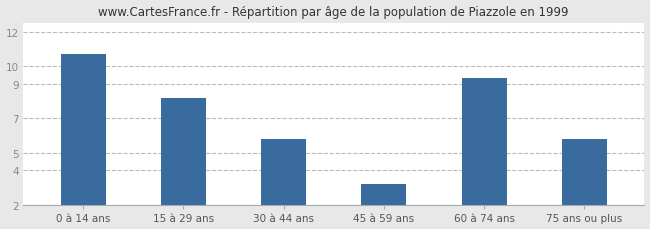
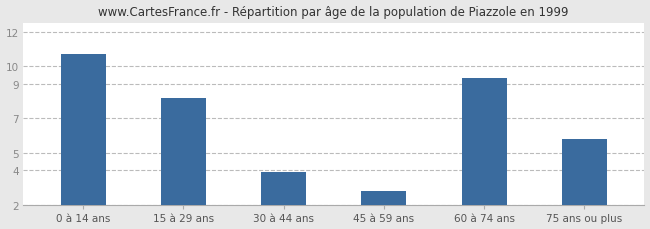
30 à 44 ans: 5.8 -> 3.9
45 à 59 ans: 3.2 -> 2.8
